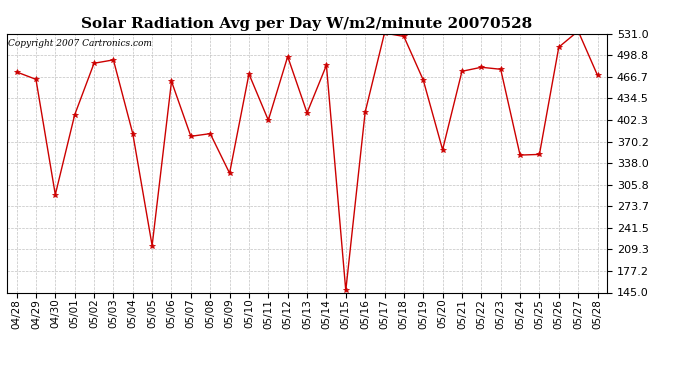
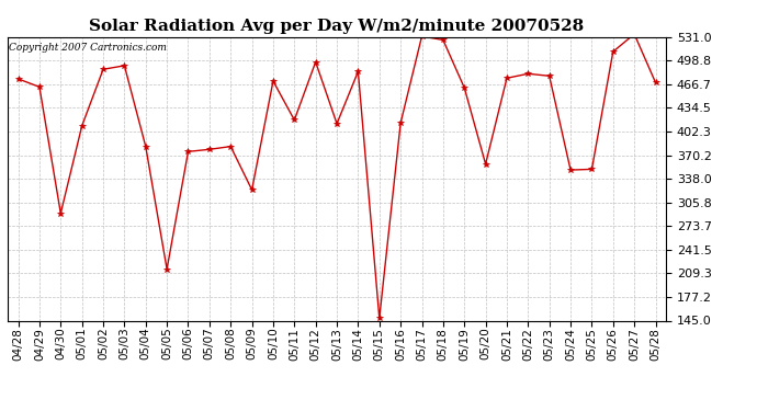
05/06: 460 -> 375
05/11: 402 -> 418
